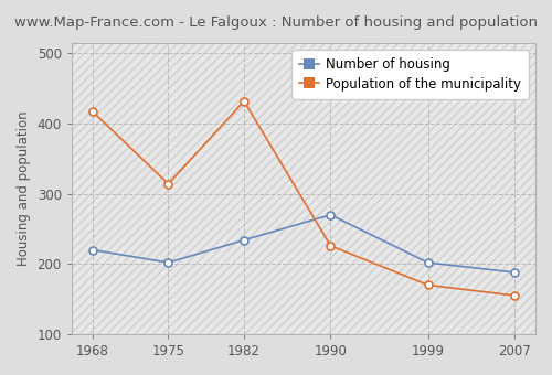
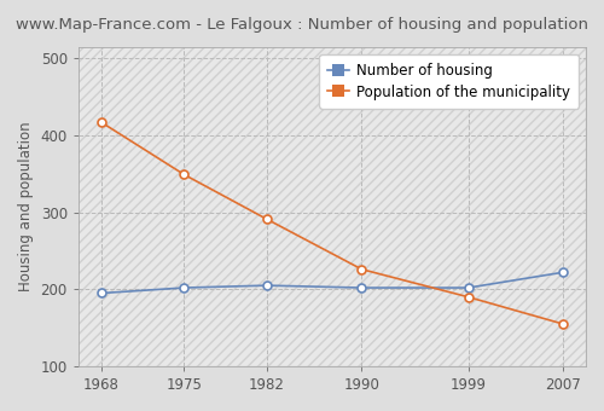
Number of housing/1968: 220 -> 195
Population of the municipality/1975: 314 -> 349
Number of housing/1982: 234 -> 205
Population of the municipality/1982: 432 -> 291
Number of housing/1990: 270 -> 202
Population of the municipality/1999: 170 -> 190
Number of housing/2007: 188 -> 222
